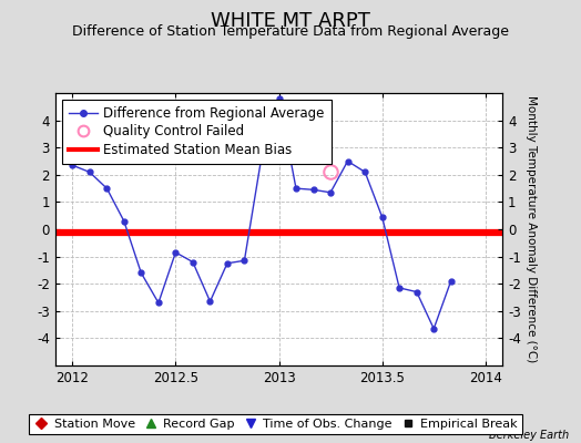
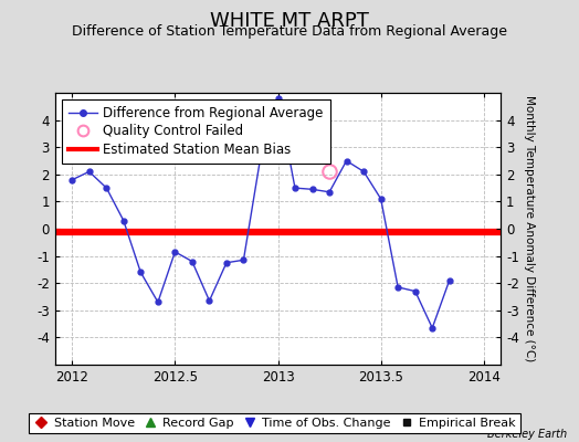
2012: 2.35 -> 1.80
2013.5: 0.45 -> 1.10
